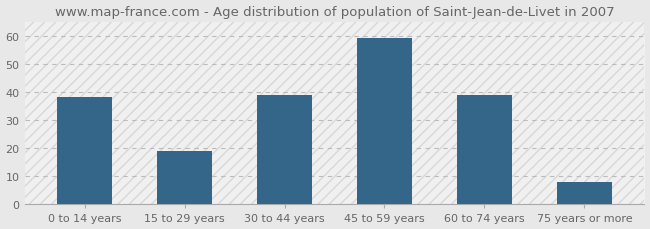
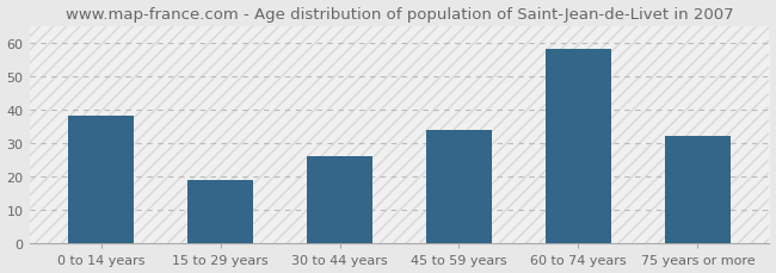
30 to 44 years: 39 -> 26
45 to 59 years: 59 -> 34
60 to 74 years: 39 -> 58
75 years or more: 8 -> 32
